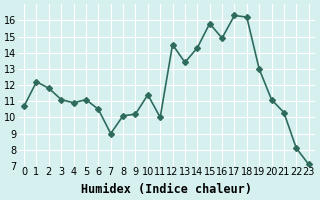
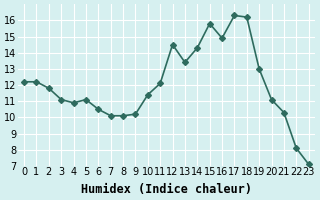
0: 10.7 -> 12.2
7: 9.0 -> 10.1
11: 10.0 -> 12.1
